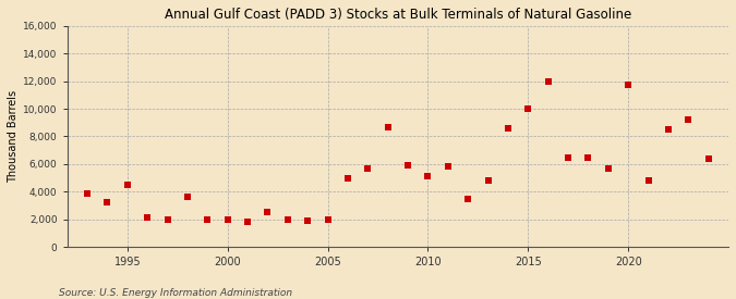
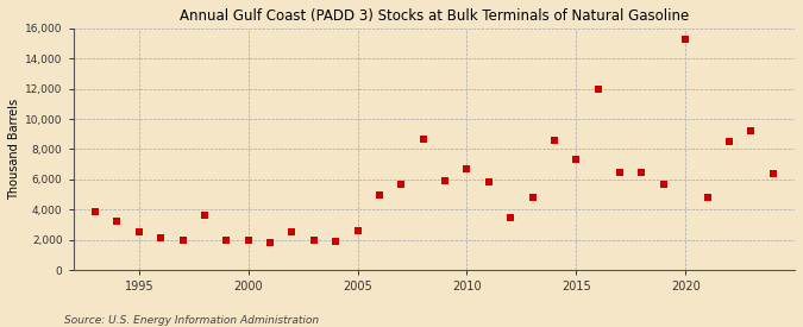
1995: 4,500 -> 2,500
2005: 2,000 -> 2,600
2010: 5,100 -> 6,700
2015: 10,000 -> 7,300
2020: 11,700 -> 15,300
